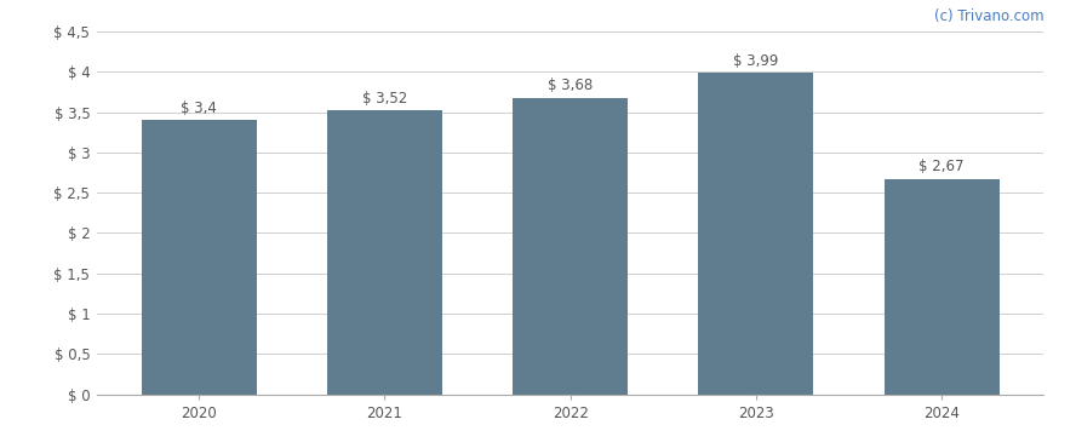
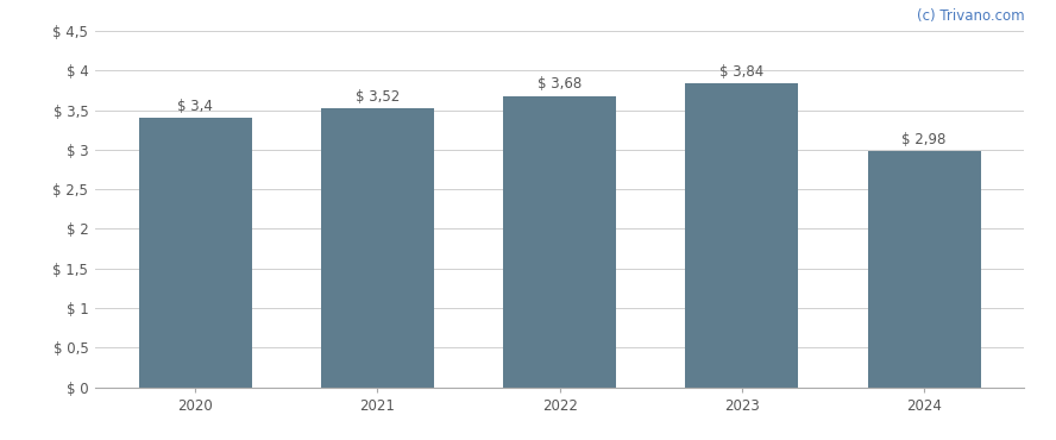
2023: 3,99 -> 3,84
2024: 2,67 -> 2,98
